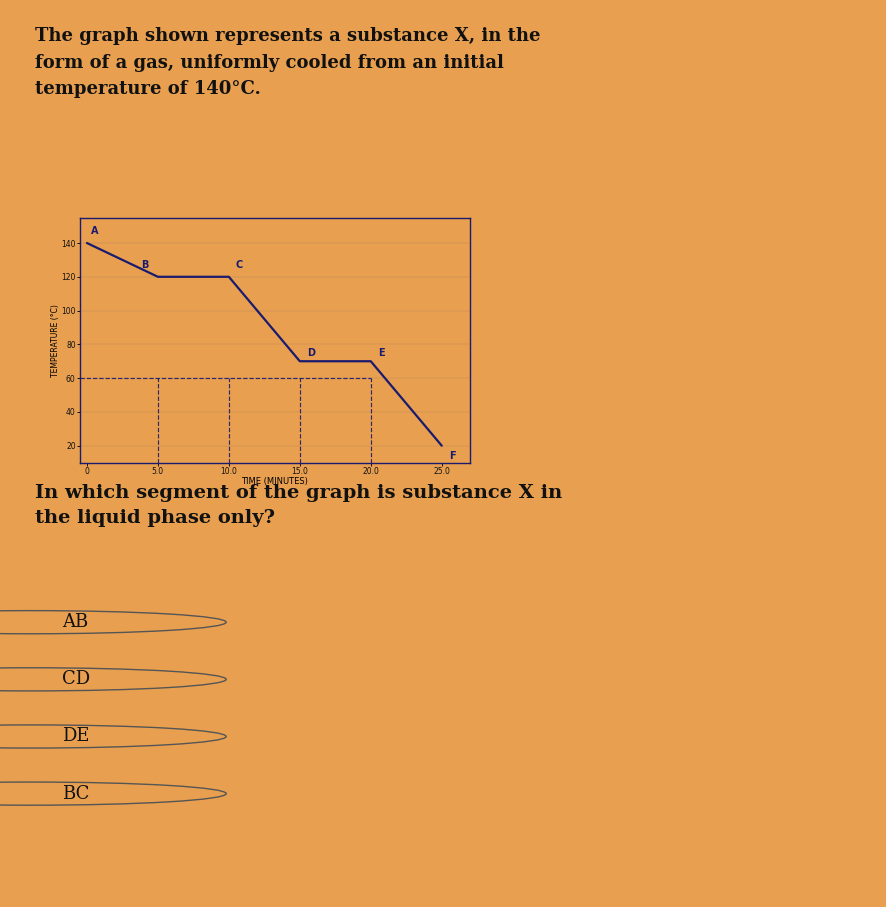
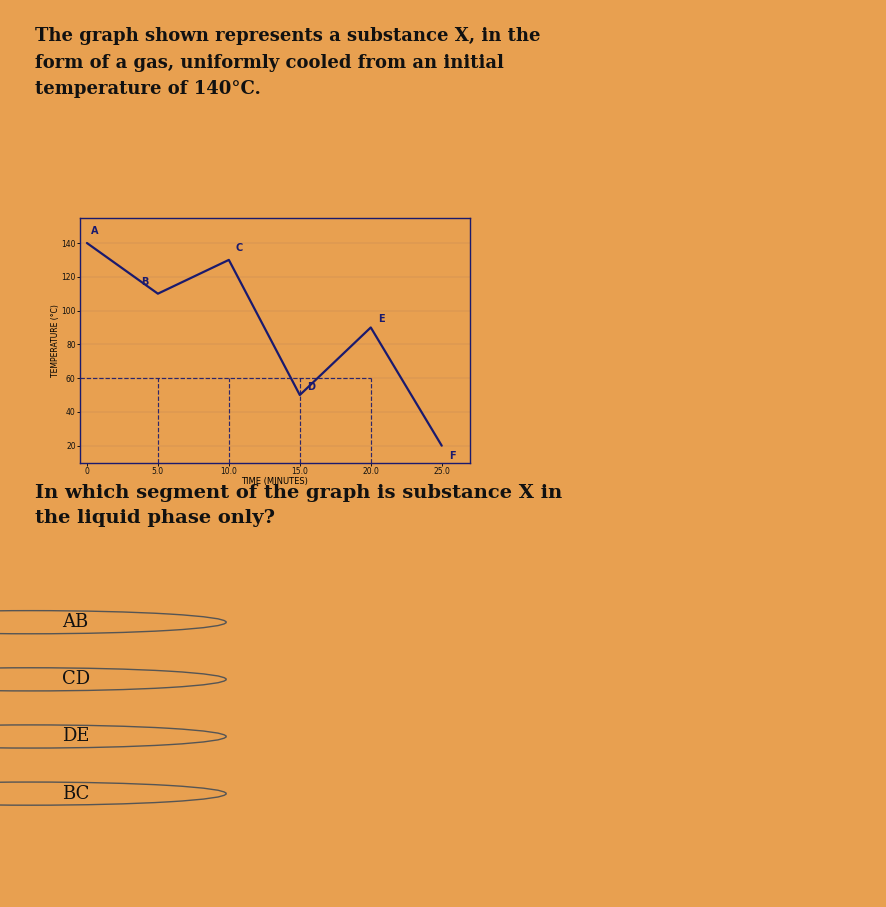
5.0: 120 -> 110
10.0: 120 -> 130
15.0: 70 -> 50
20.0: 70 -> 90
